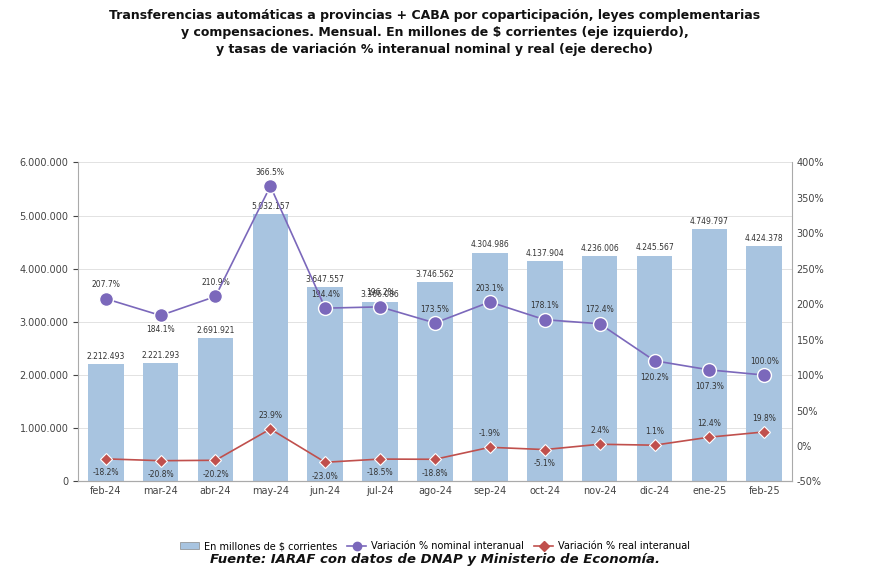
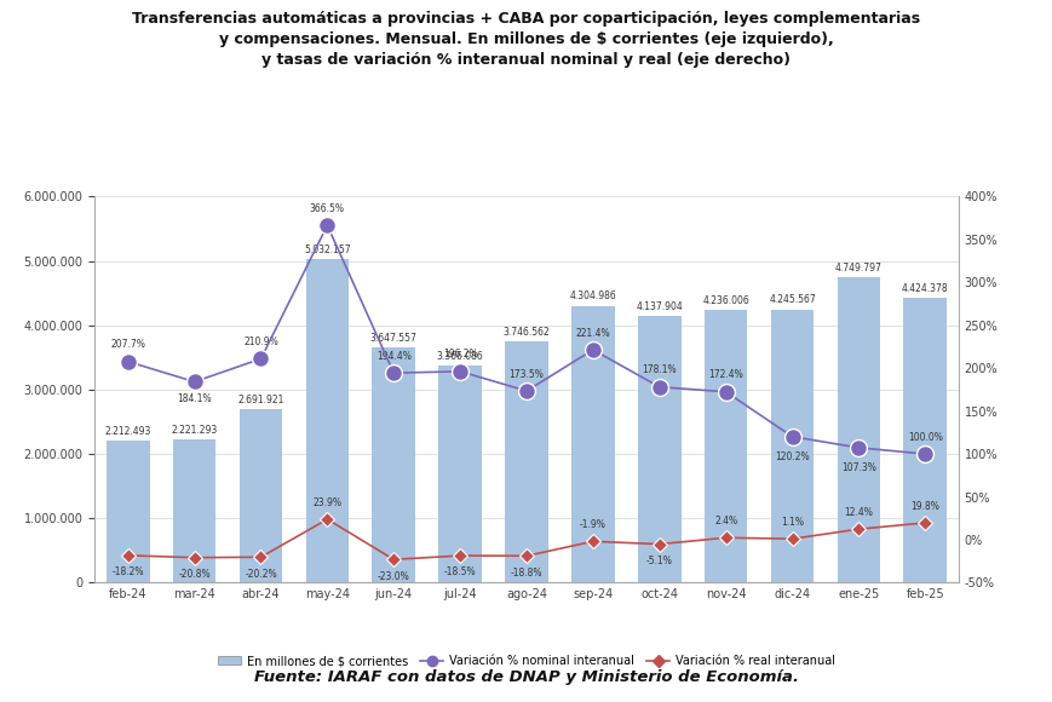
Variación % nominal interanual/sep-24: 203.1% -> 221.4%
